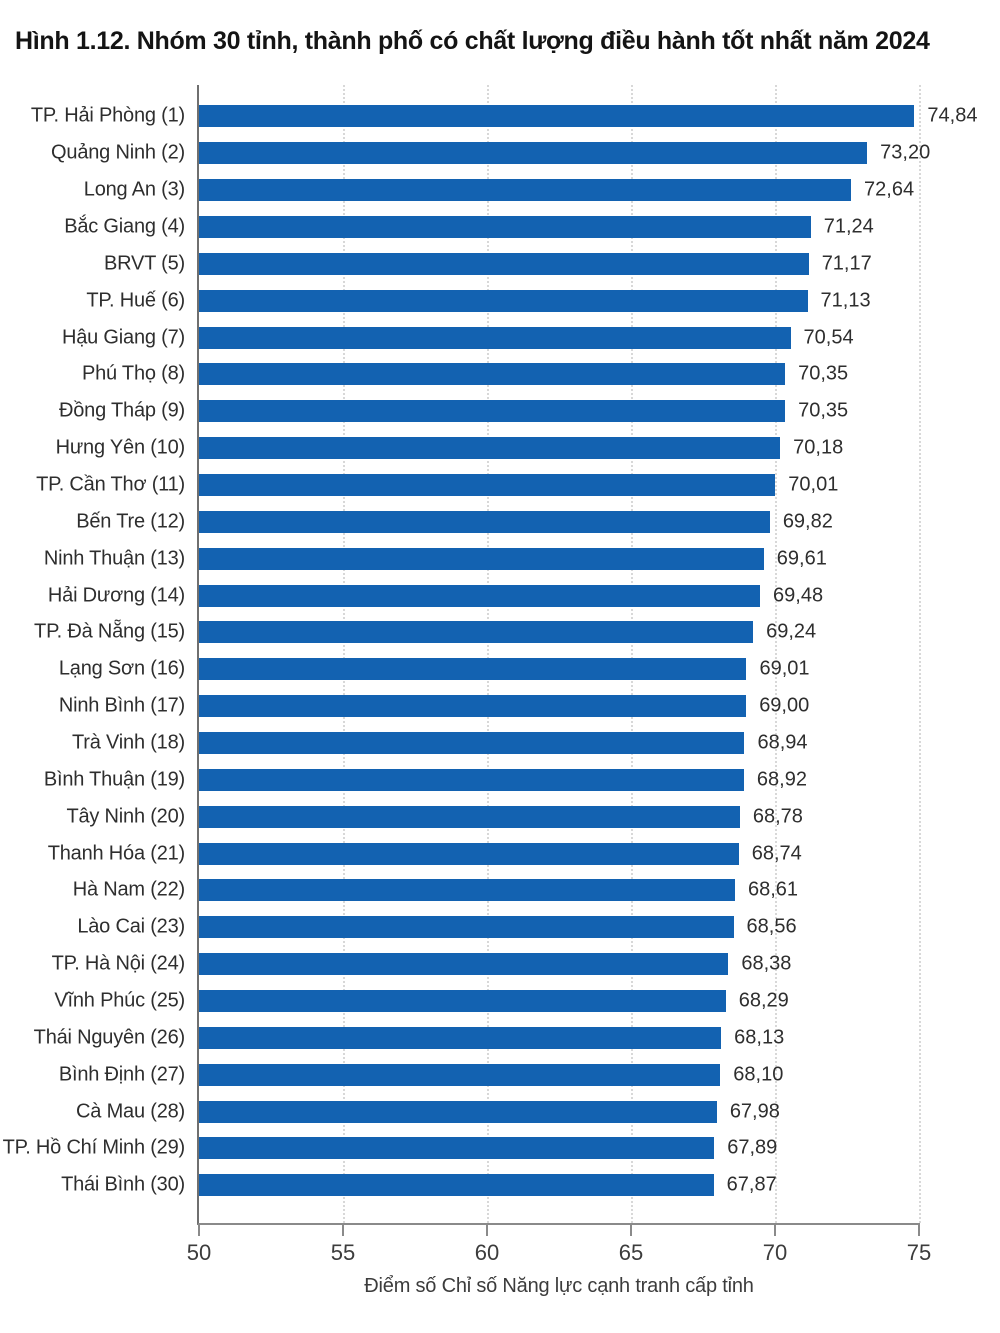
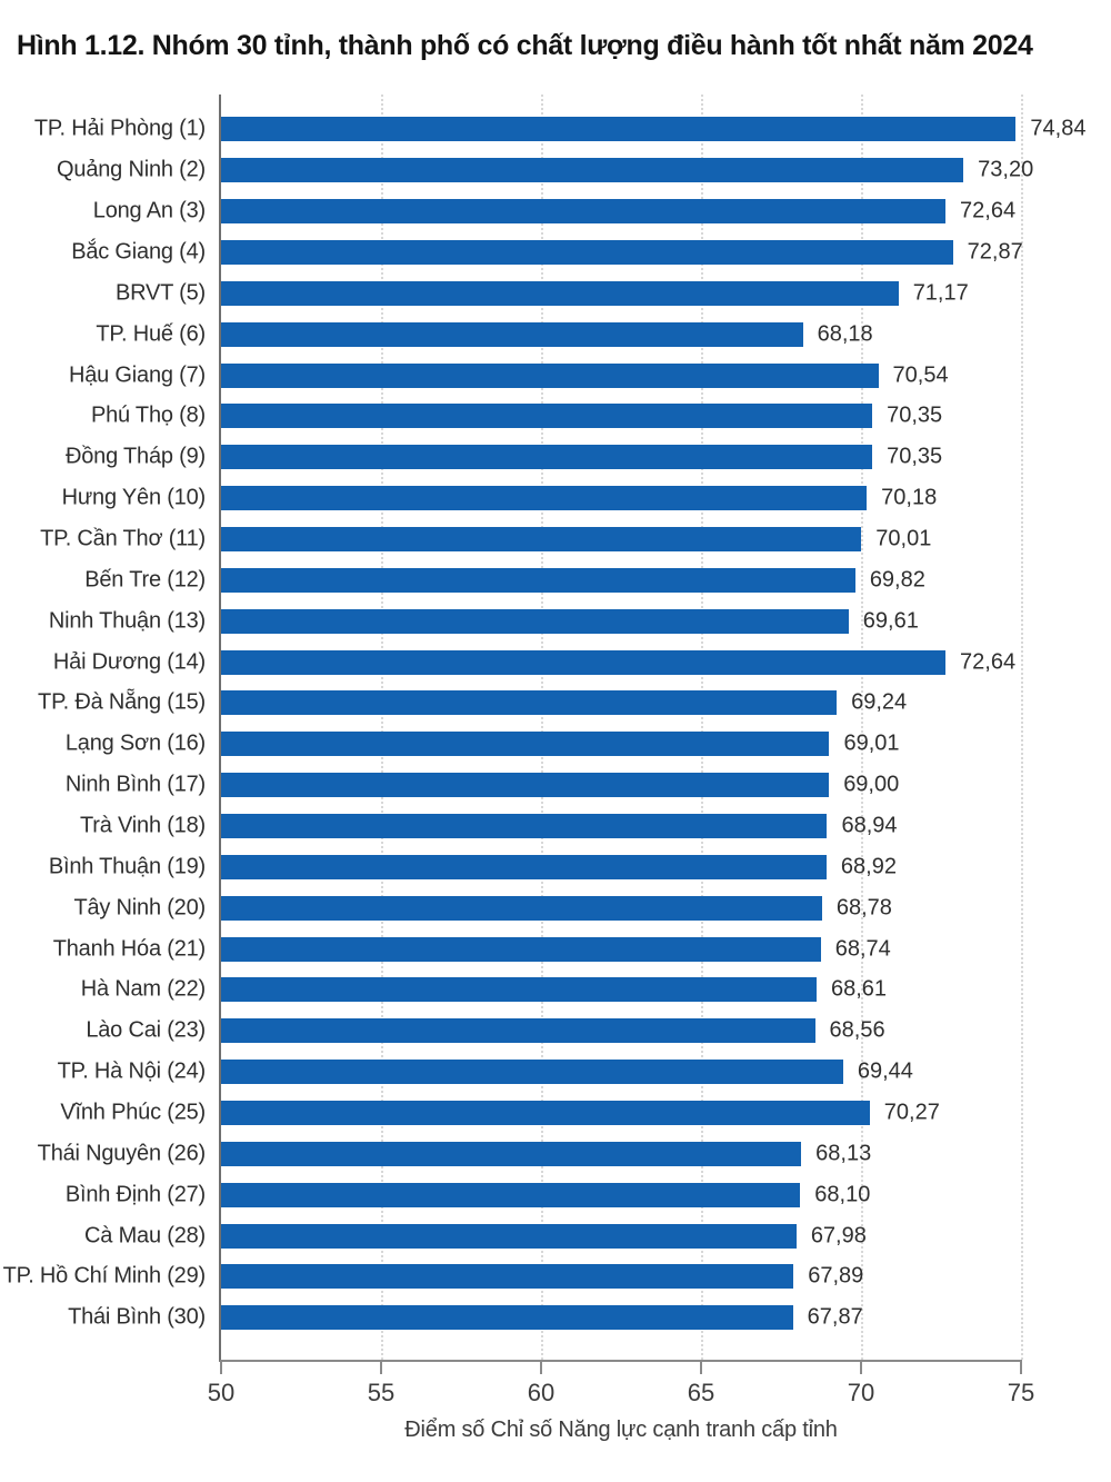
Bắc Giang (4): 71,24 -> 72,87
TP. Huế (6): 71,13 -> 68,18
Hải Dương (14): 69,48 -> 72,64
TP. Hà Nội (24): 68,38 -> 69,44
Vĩnh Phúc (25): 68,29 -> 70,27
